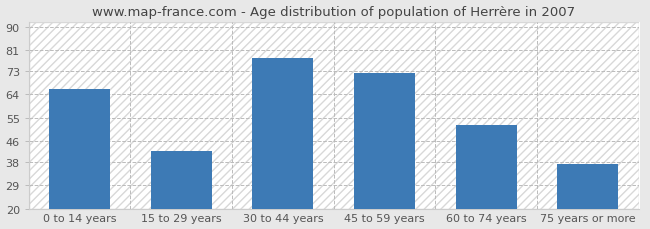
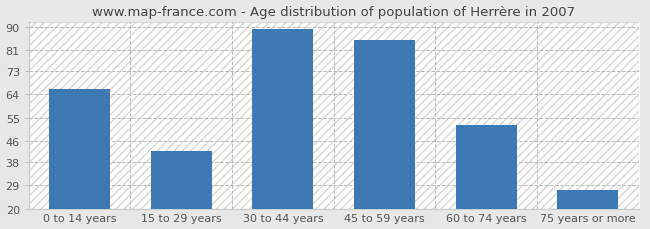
30 to 44 years: 78 -> 89
45 to 59 years: 72 -> 85
75 years or more: 37 -> 27
